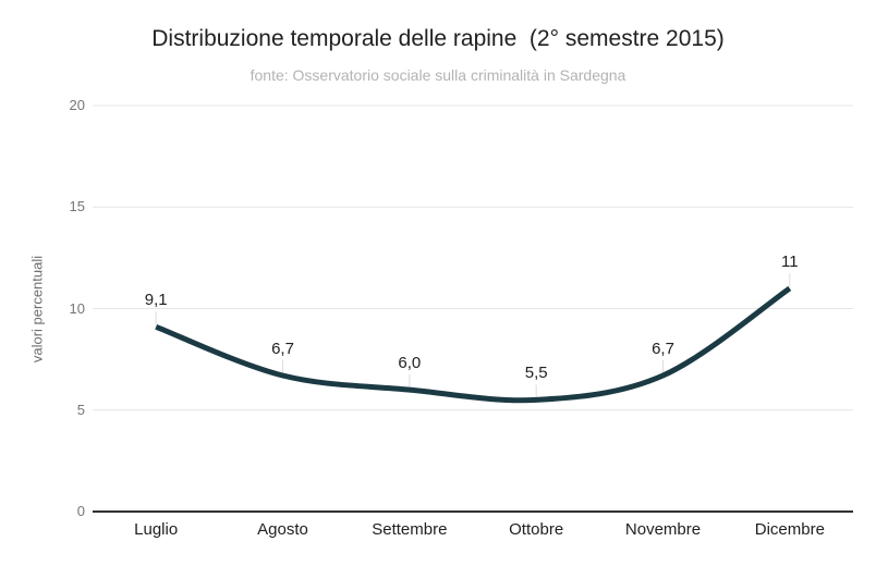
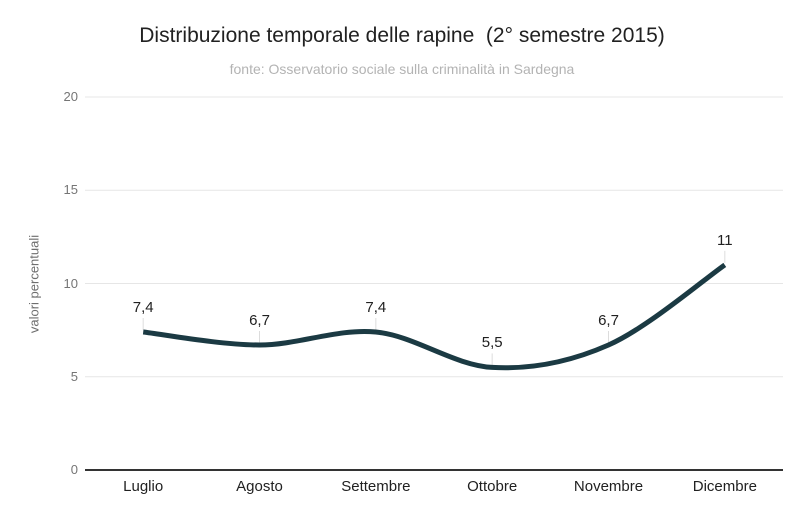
Luglio: 9,1 -> 7,4
Settembre: 6,0 -> 7,4
